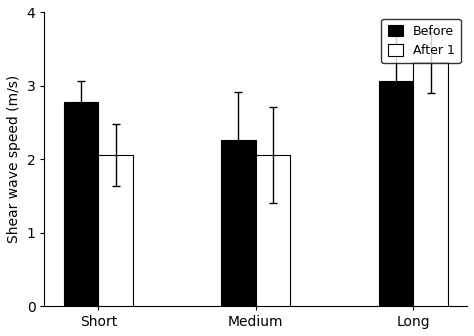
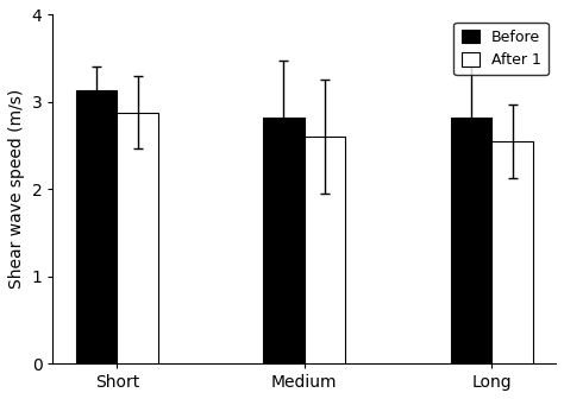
Before/Short: 2.78 -> 3.13
After 1/Short: 2.06 -> 2.88
Before/Medium: 2.26 -> 2.82
After 1/Medium: 2.06 -> 2.60
Before/Long: 3.06 -> 2.82
After 1/Long: 3.32 -> 2.55
